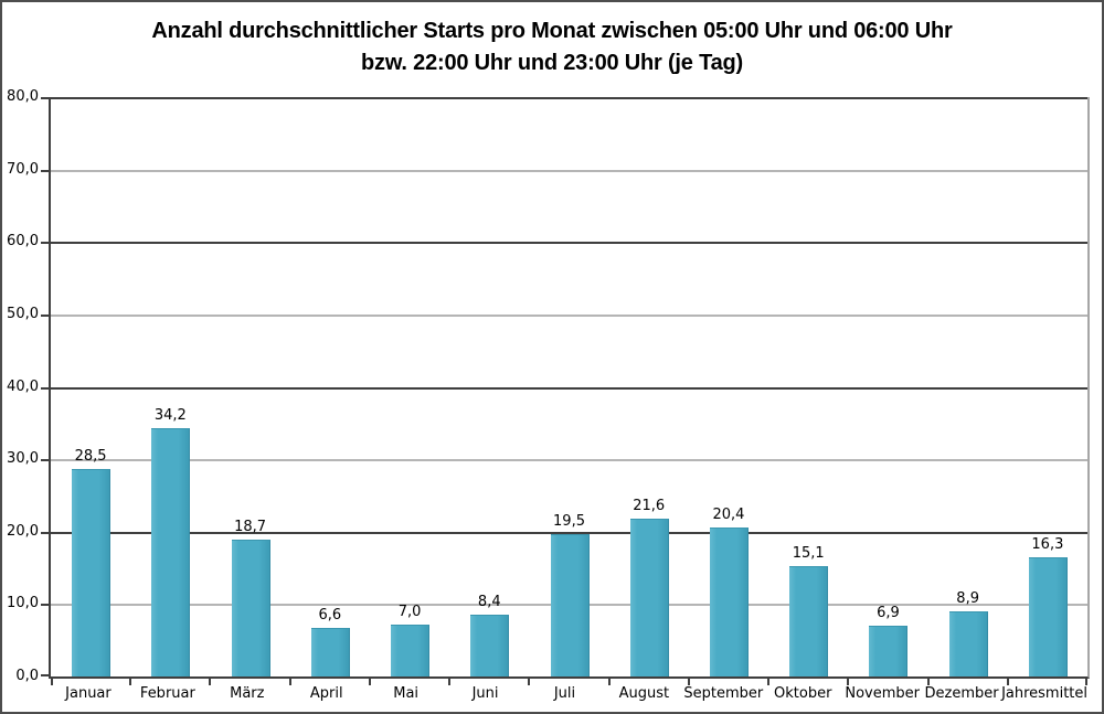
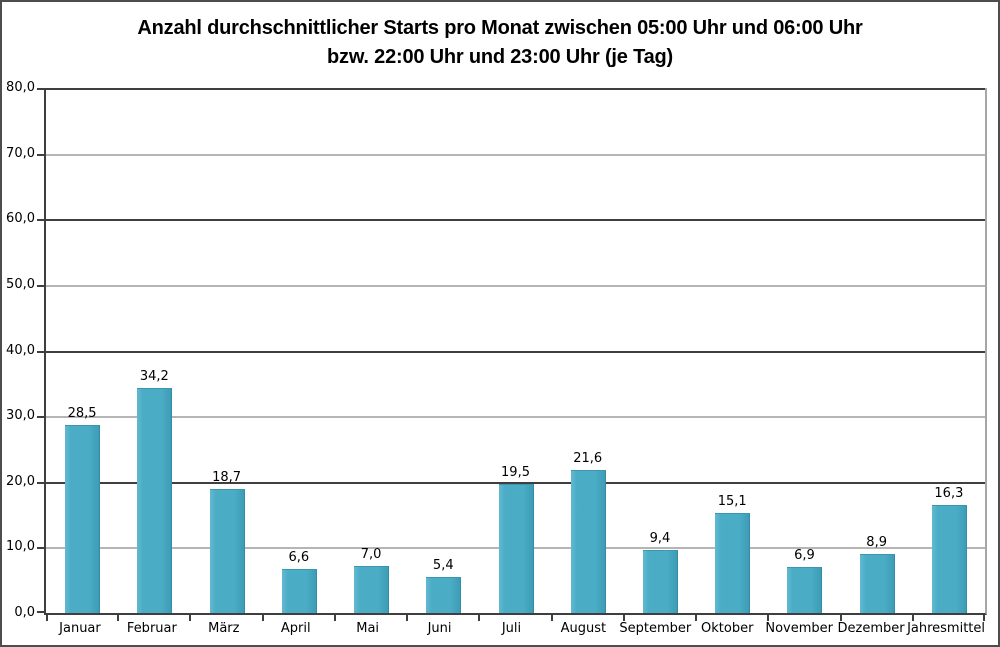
Juni: 8,4 -> 5,4
September: 20,4 -> 9,4
